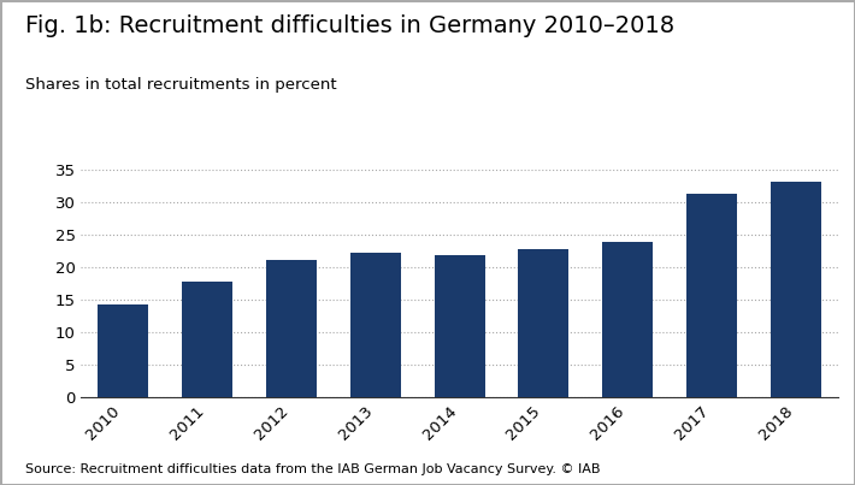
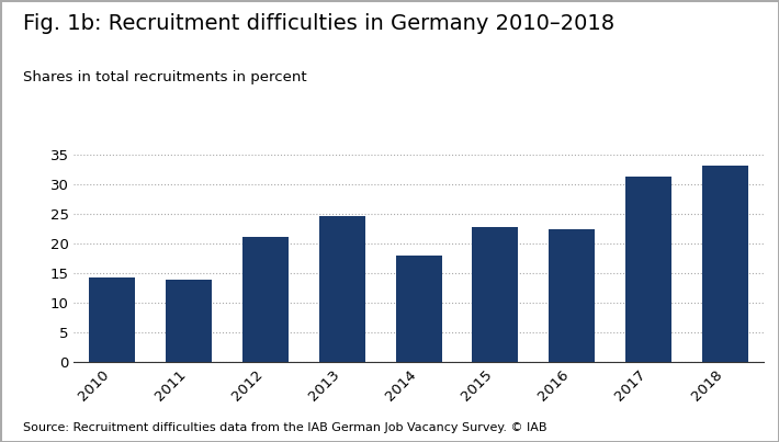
2011: 17.9 -> 14.0
2013: 22.2 -> 24.6
2014: 21.8 -> 18.0
2016: 23.9 -> 22.4
